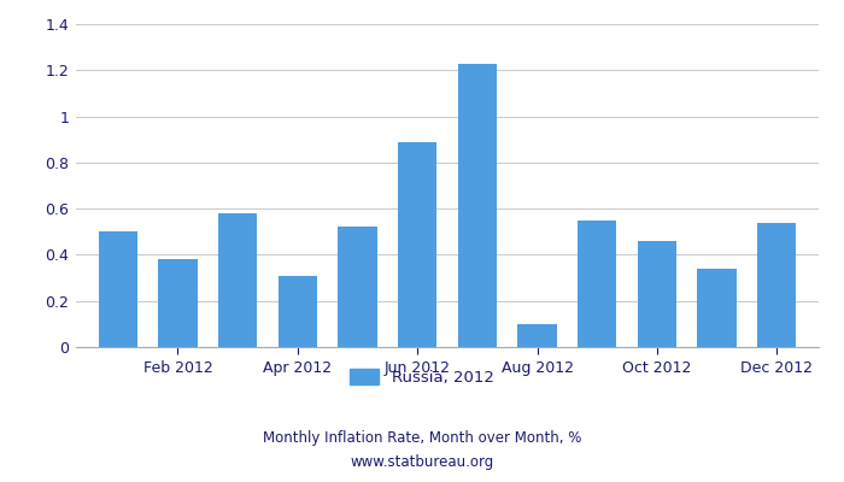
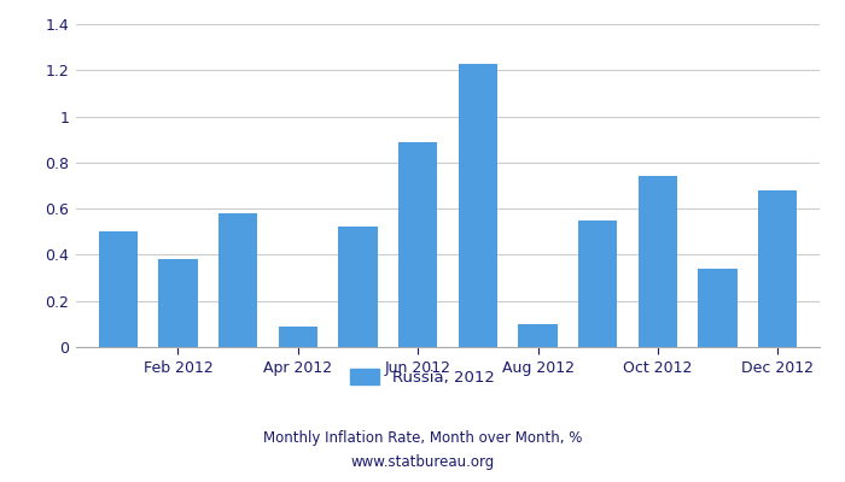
Apr 2012: 0.31 -> 0.09
Oct 2012: 0.46 -> 0.74
Dec 2012: 0.54 -> 0.68
